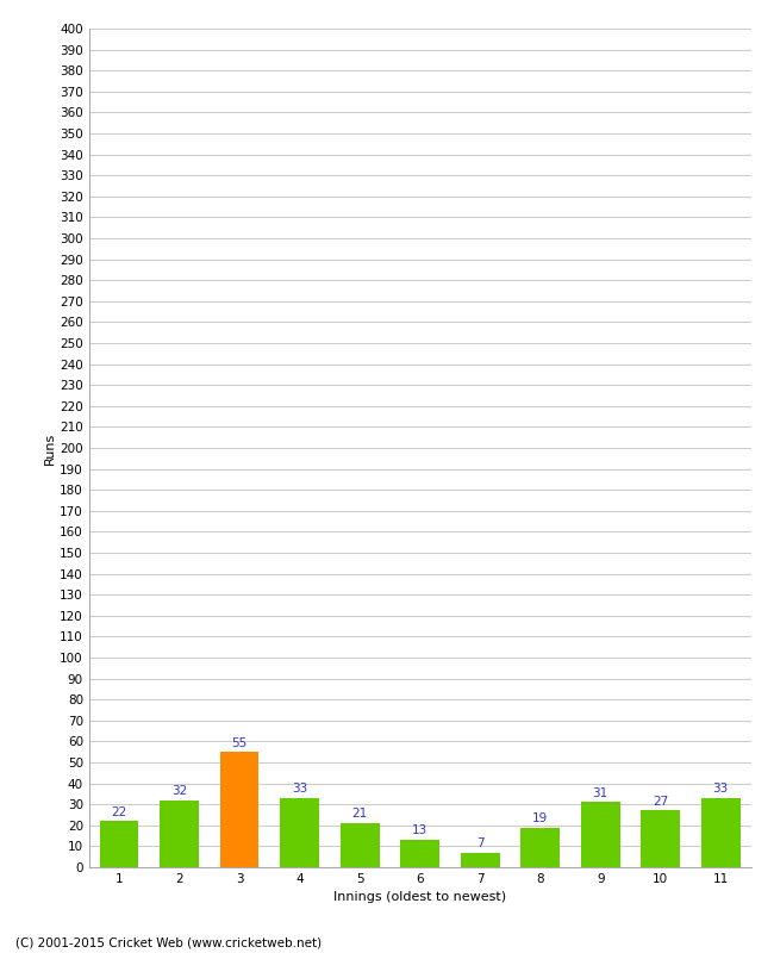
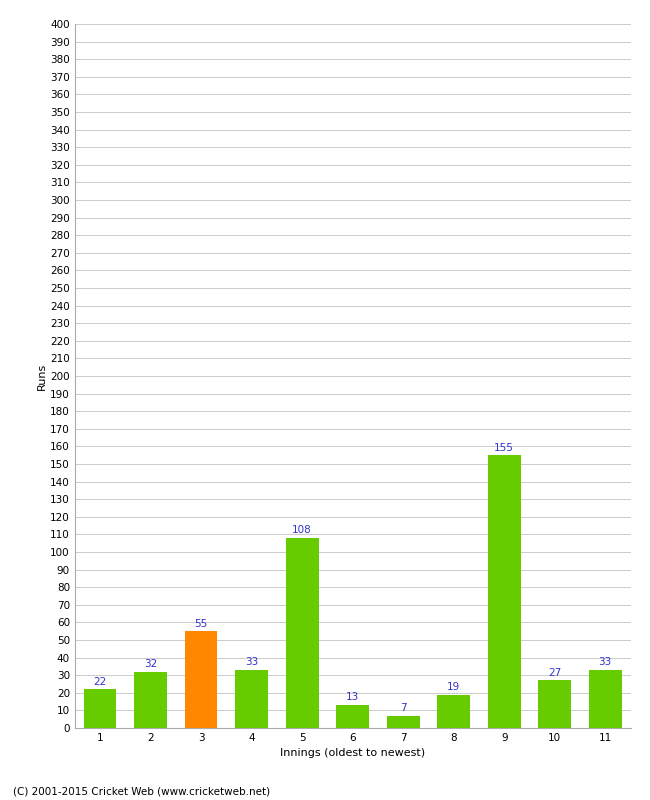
5: 21 -> 108
9: 31 -> 155
